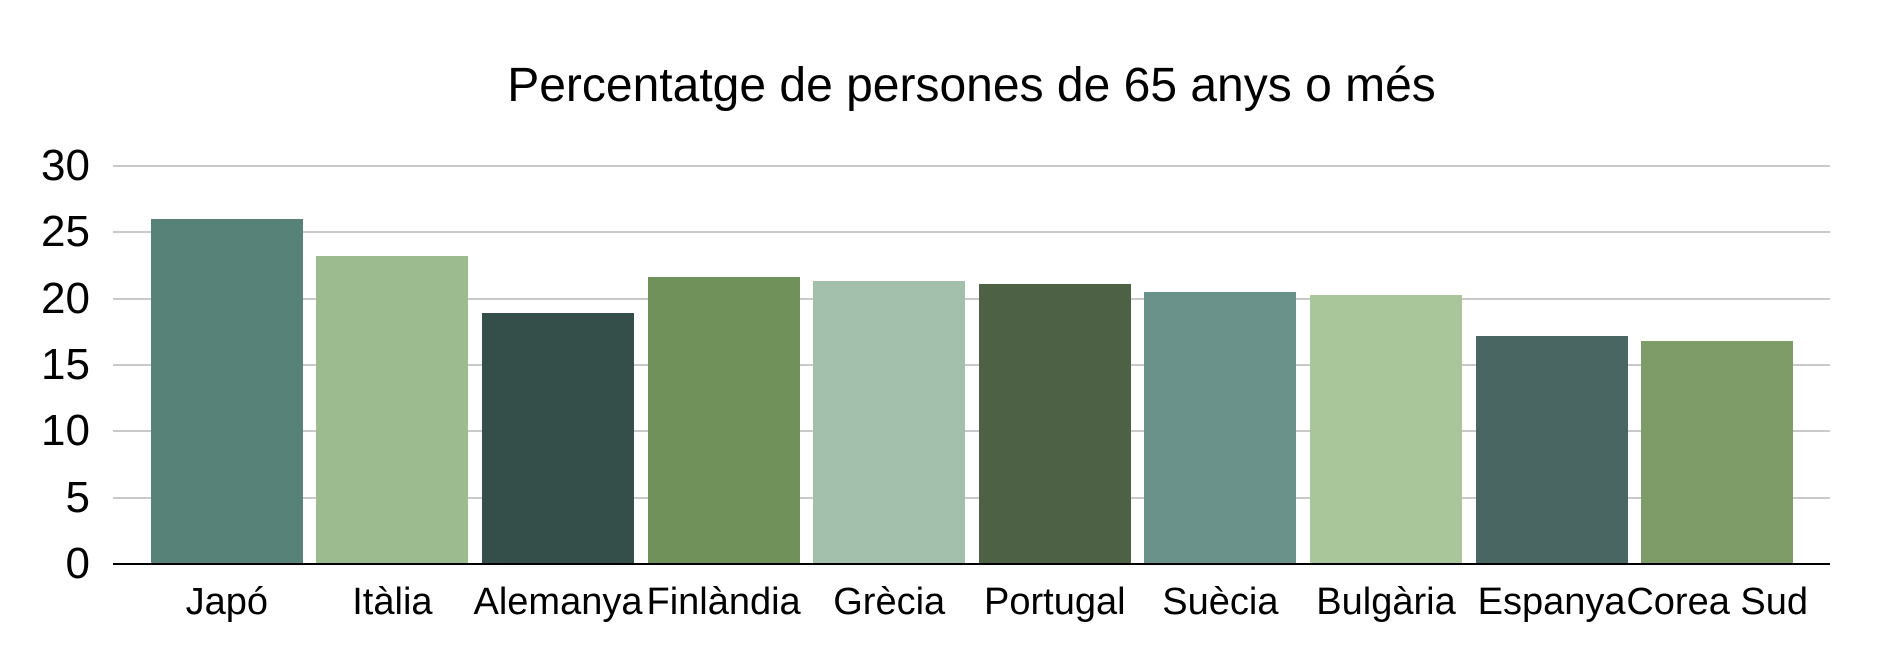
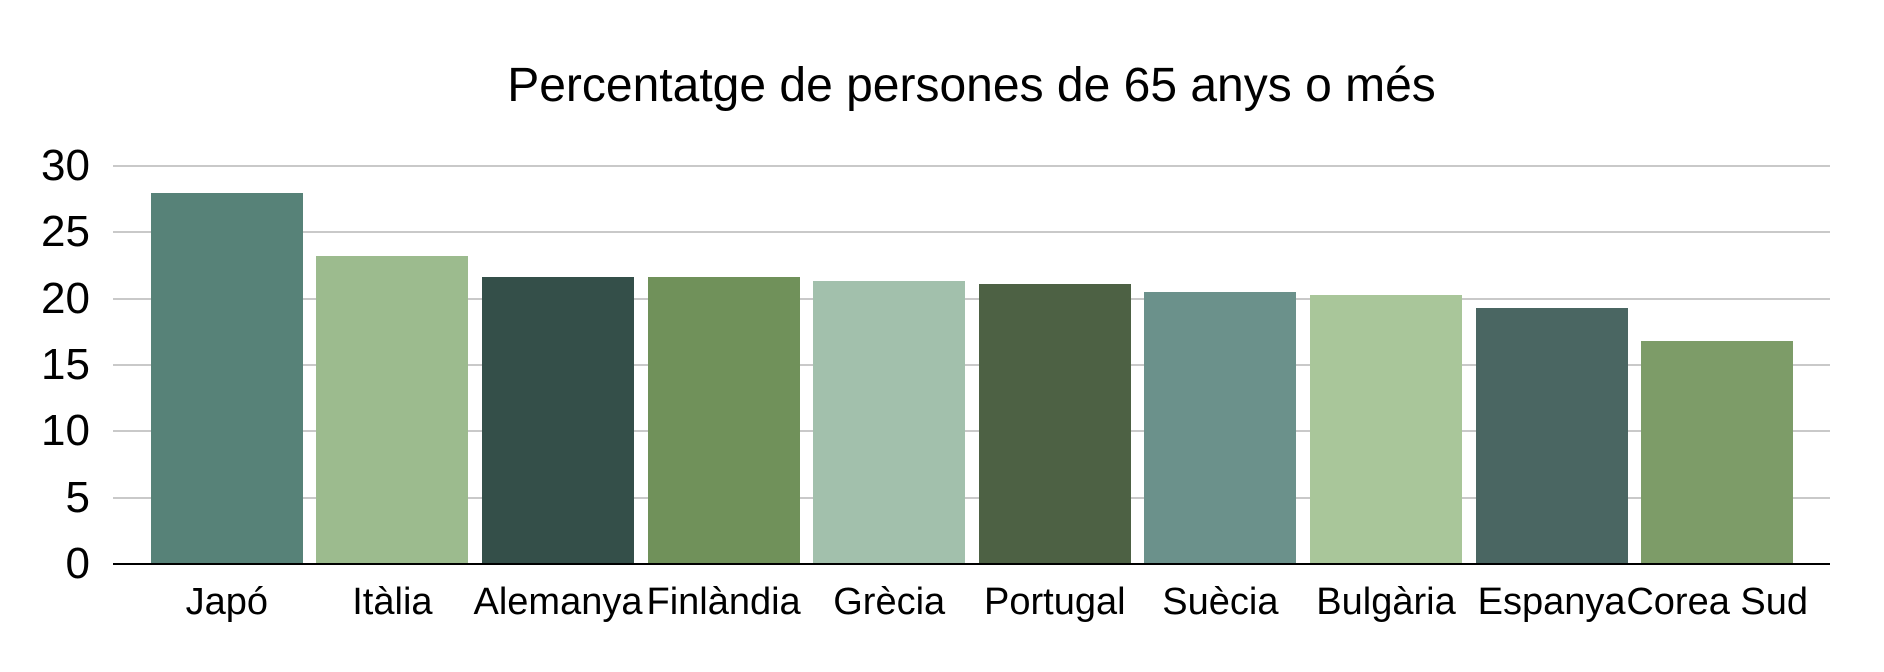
Japó: 26.0 -> 28.0
Alemanya: 18.9 -> 21.6
Espanya: 17.2 -> 19.3
